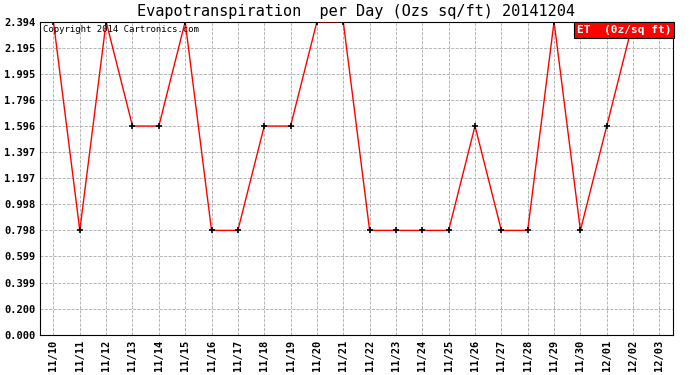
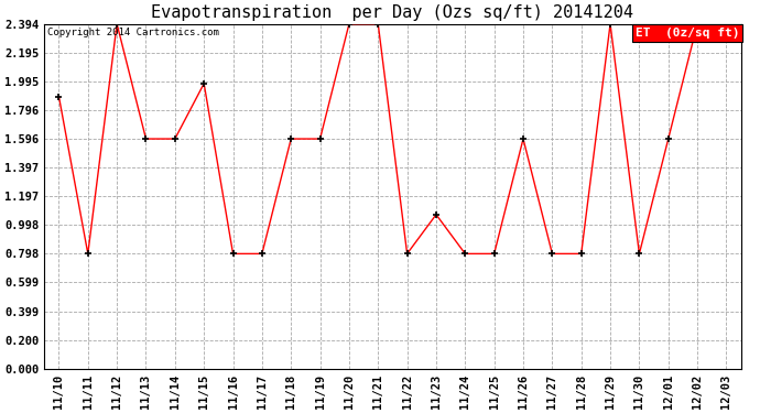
11/10: 2.39 -> 1.89
11/15: 2.39 -> 1.98
11/23: 0.80 -> 1.07
